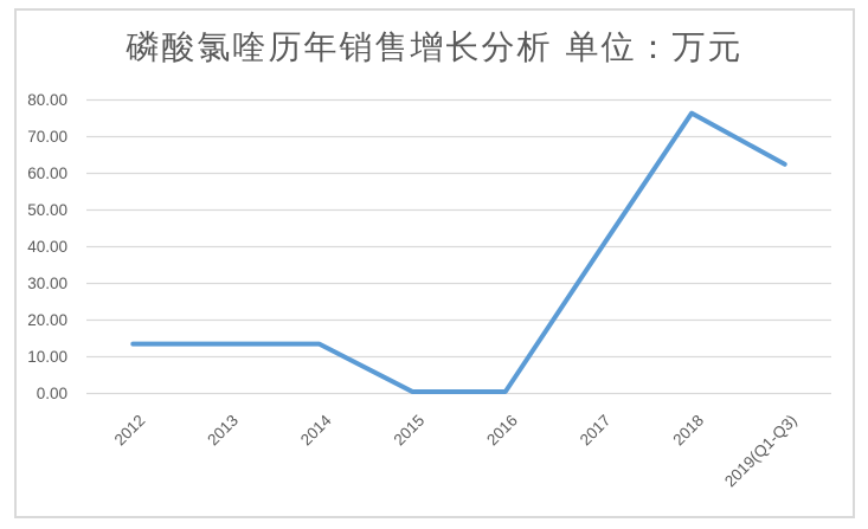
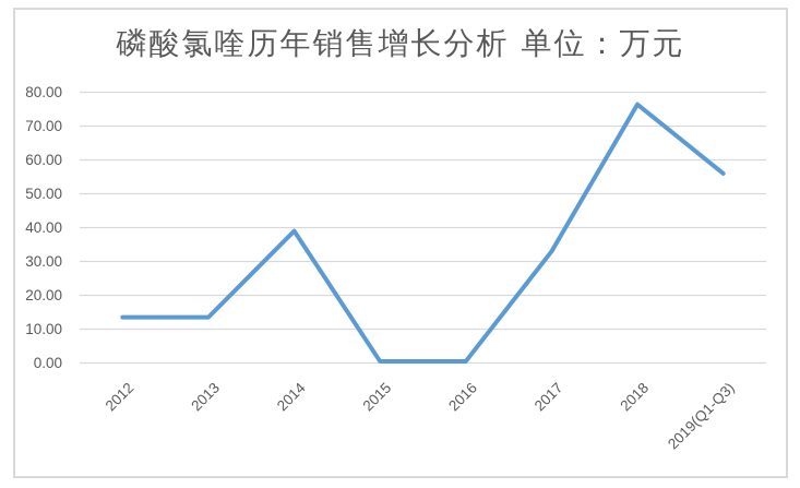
2014: 14 -> 39
2017: 39 -> 33
2019(Q1-Q3): 62 -> 56
